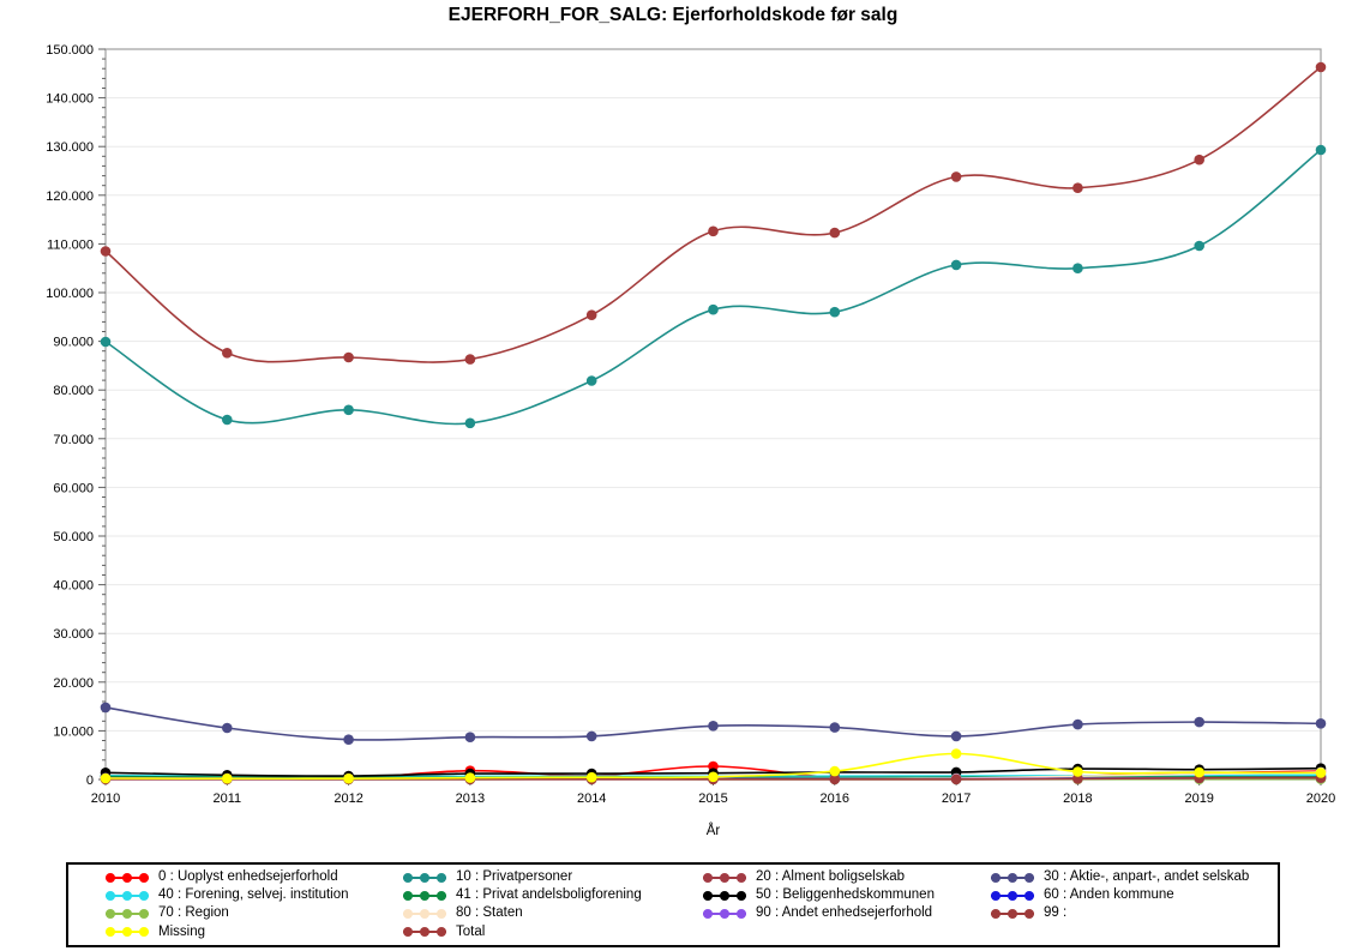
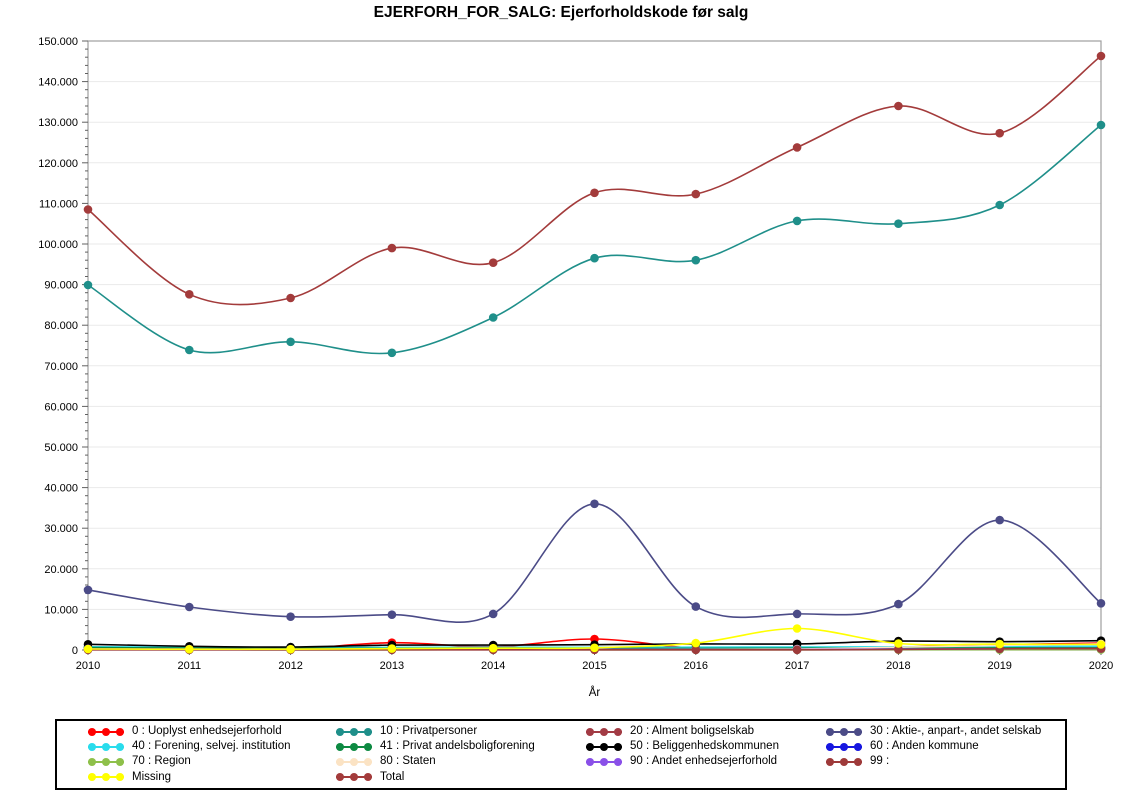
Total/2013: 86000 -> 99000
30 : Aktie-, anpart-, andet selskab/2015: 11000 -> 36000
Total/2018: 122000 -> 134000
30 : Aktie-, anpart-, andet selskab/2019: 12000 -> 32000
